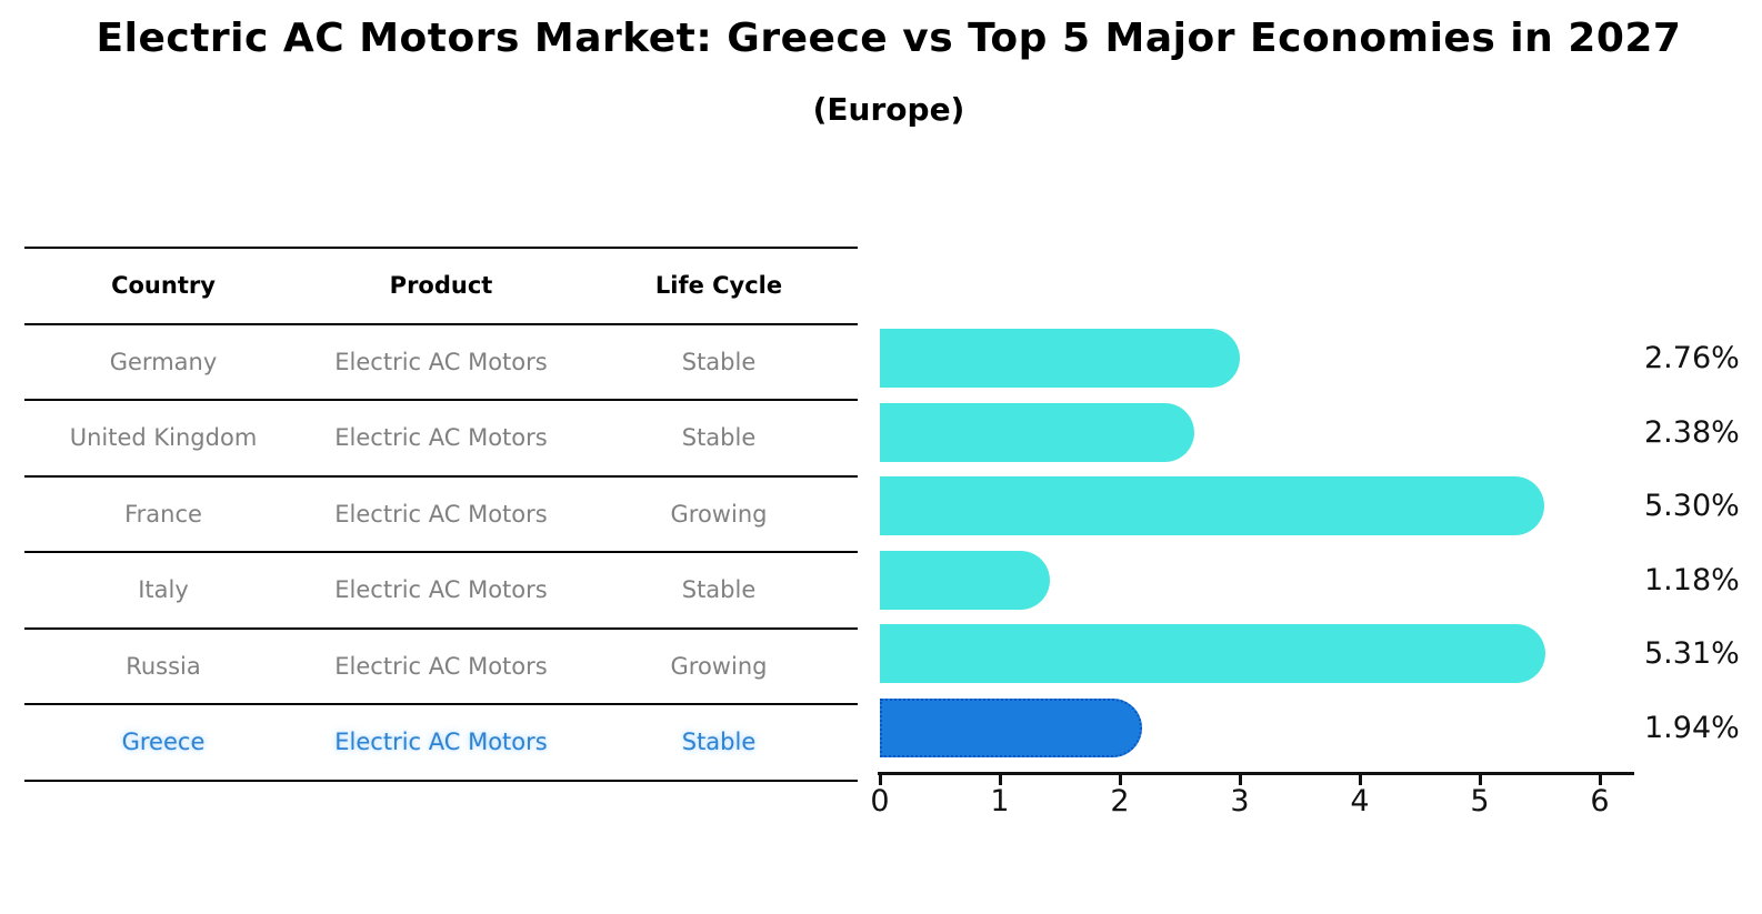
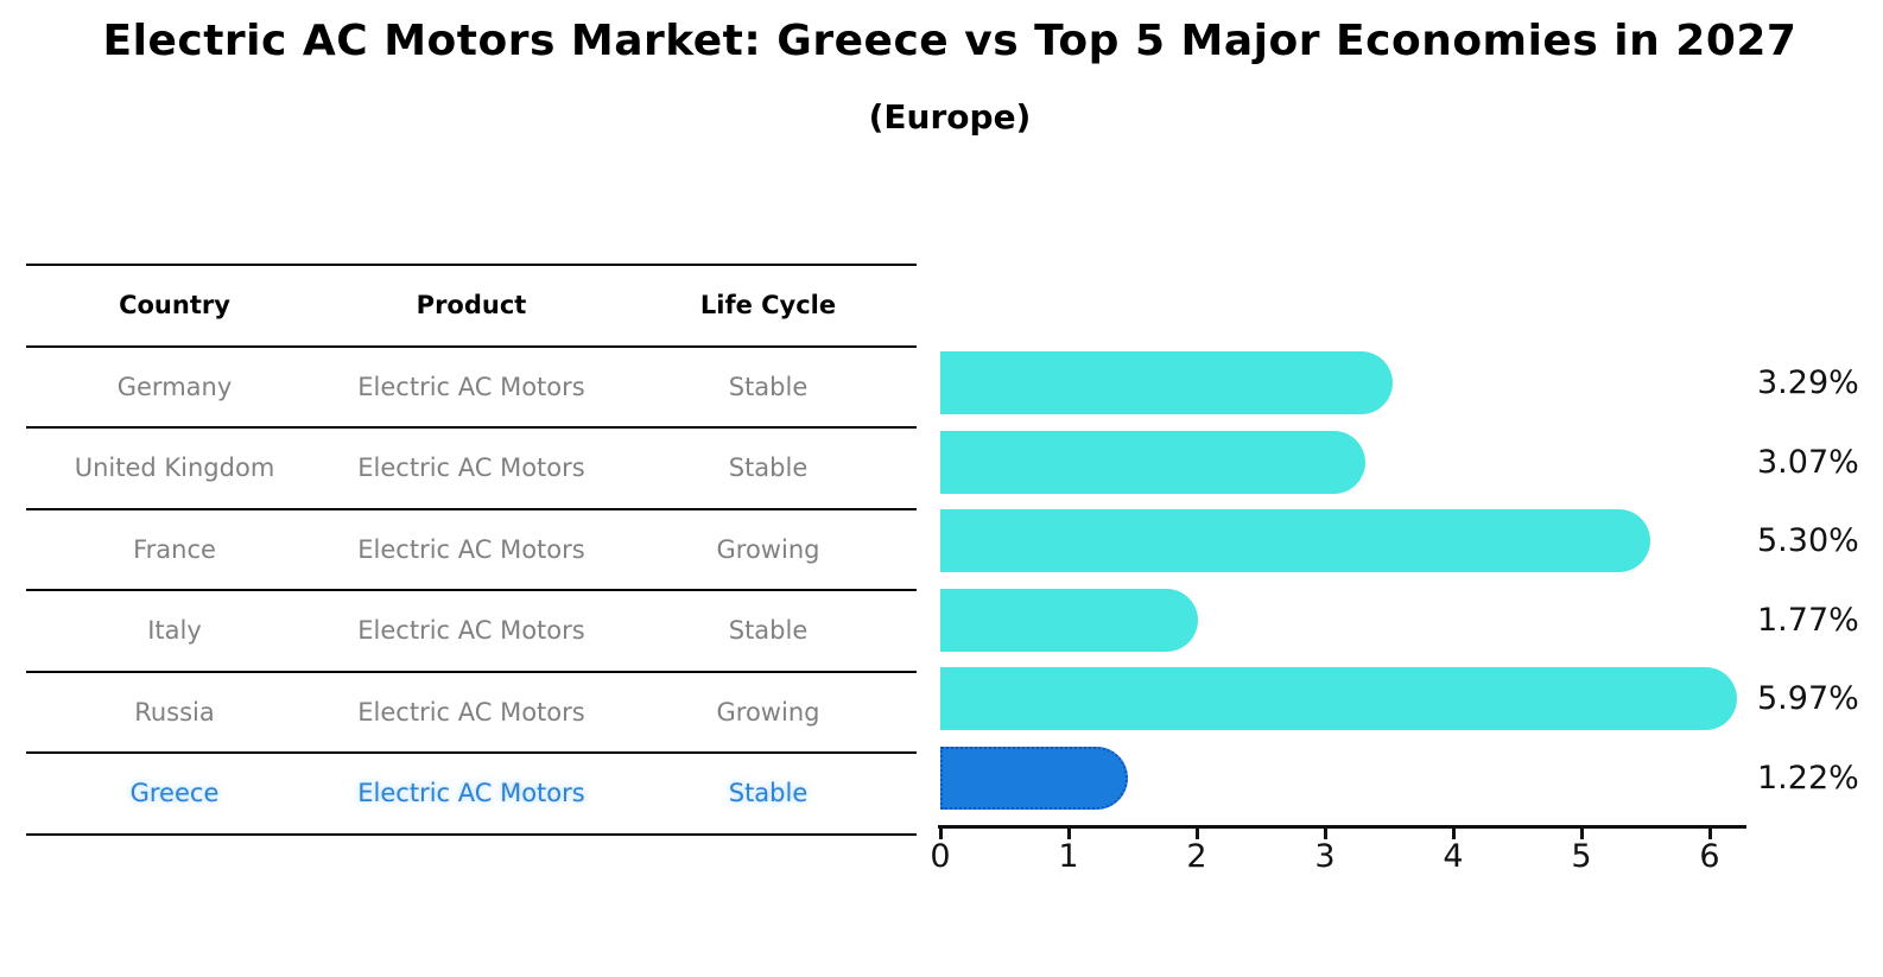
Germany: 2.76% -> 3.29%
United Kingdom: 2.38% -> 3.07%
Italy: 1.18% -> 1.77%
Russia: 5.31% -> 5.97%
Greece: 1.94% -> 1.22%
